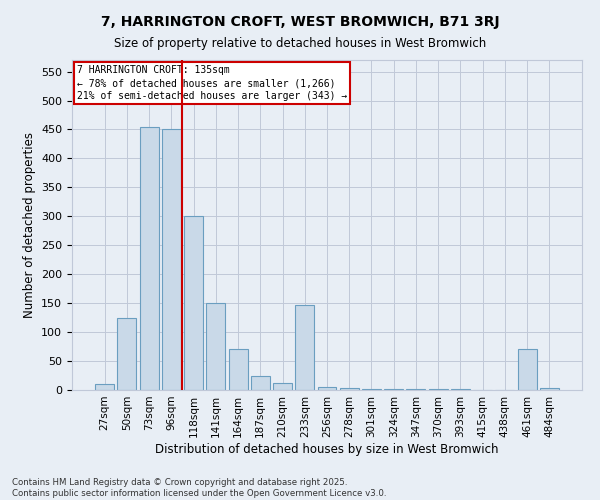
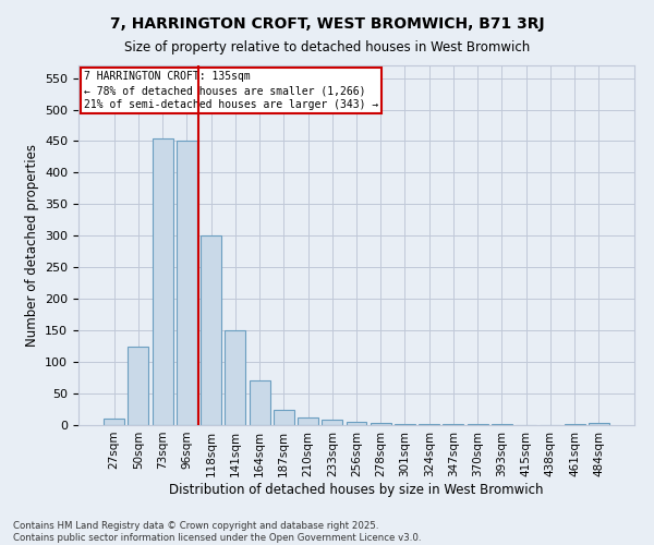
233sqm: 146 -> 8
461sqm: 70 -> 1
